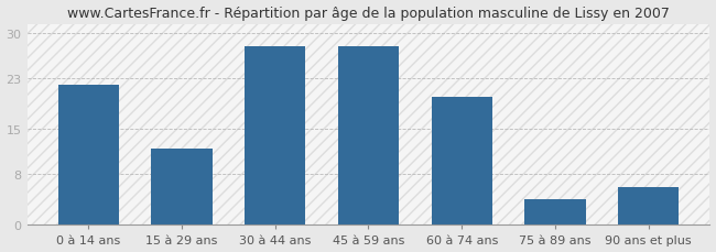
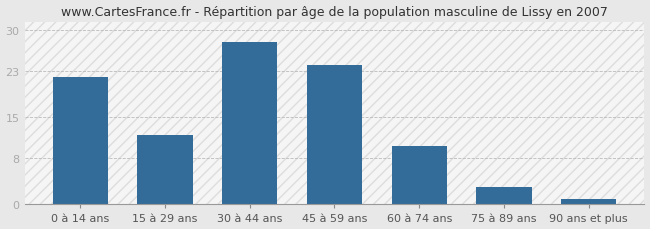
45 à 59 ans: 28 -> 24
60 à 74 ans: 20 -> 10
75 à 89 ans: 4 -> 3
90 ans et plus: 6 -> 1
